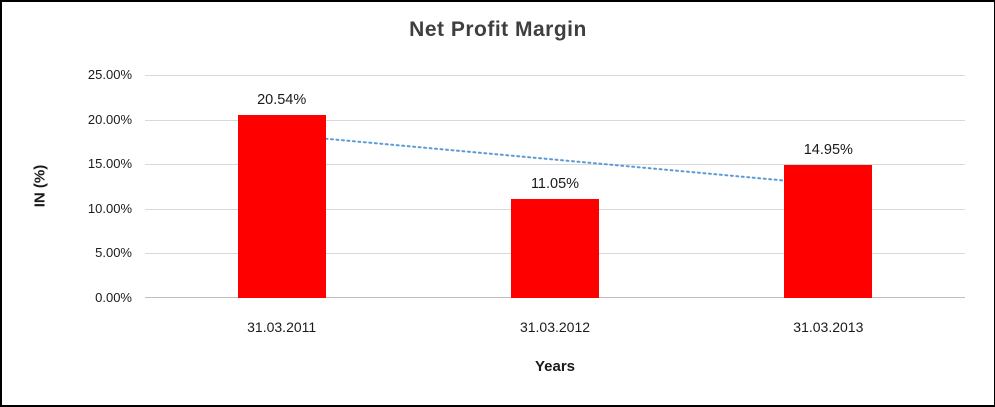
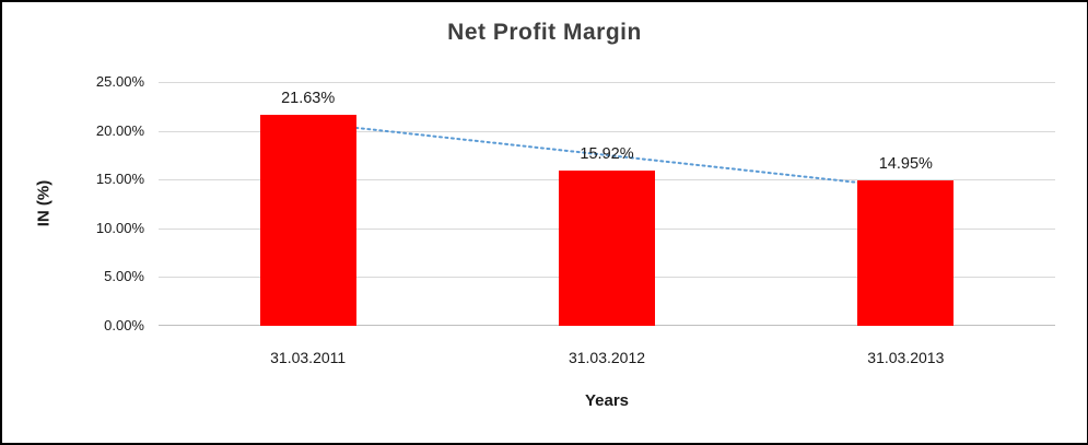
31.03.2011: 20.54% -> 21.63%
31.03.2012: 11.05% -> 15.92%
